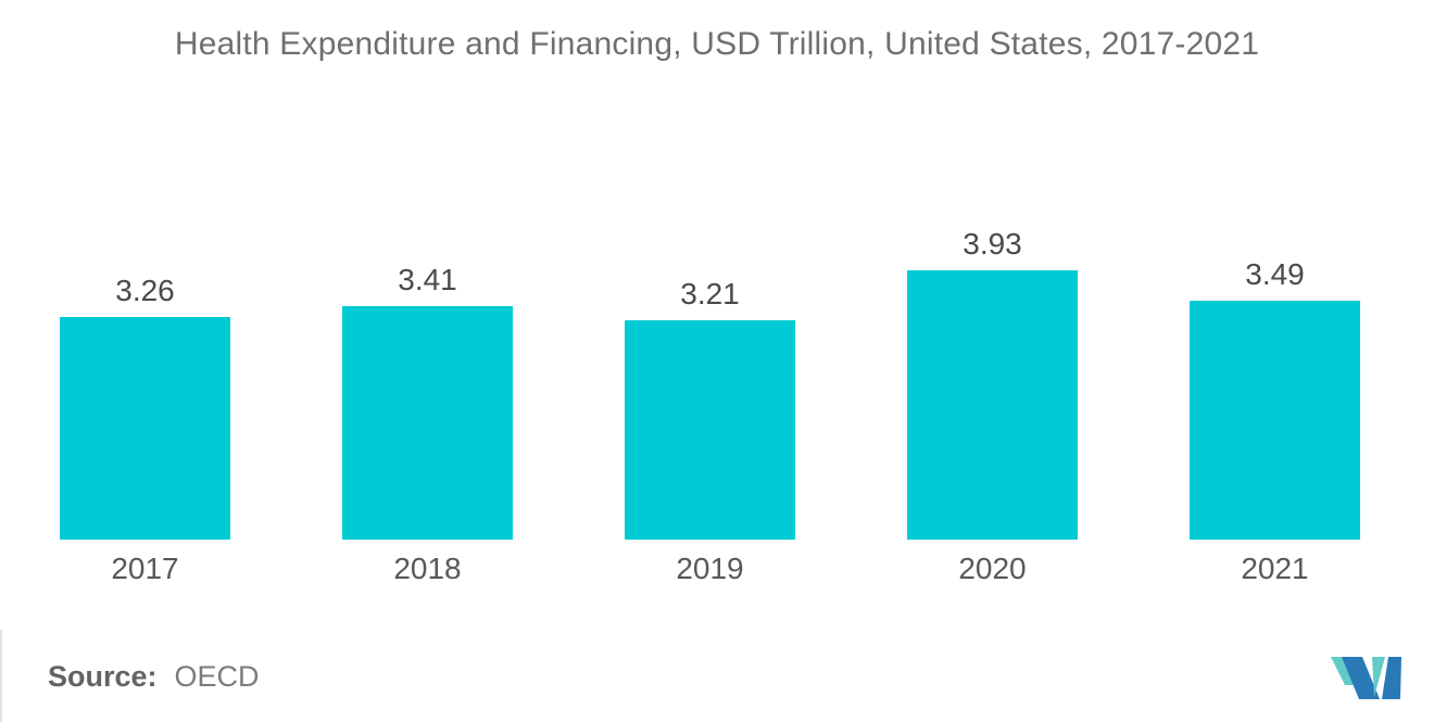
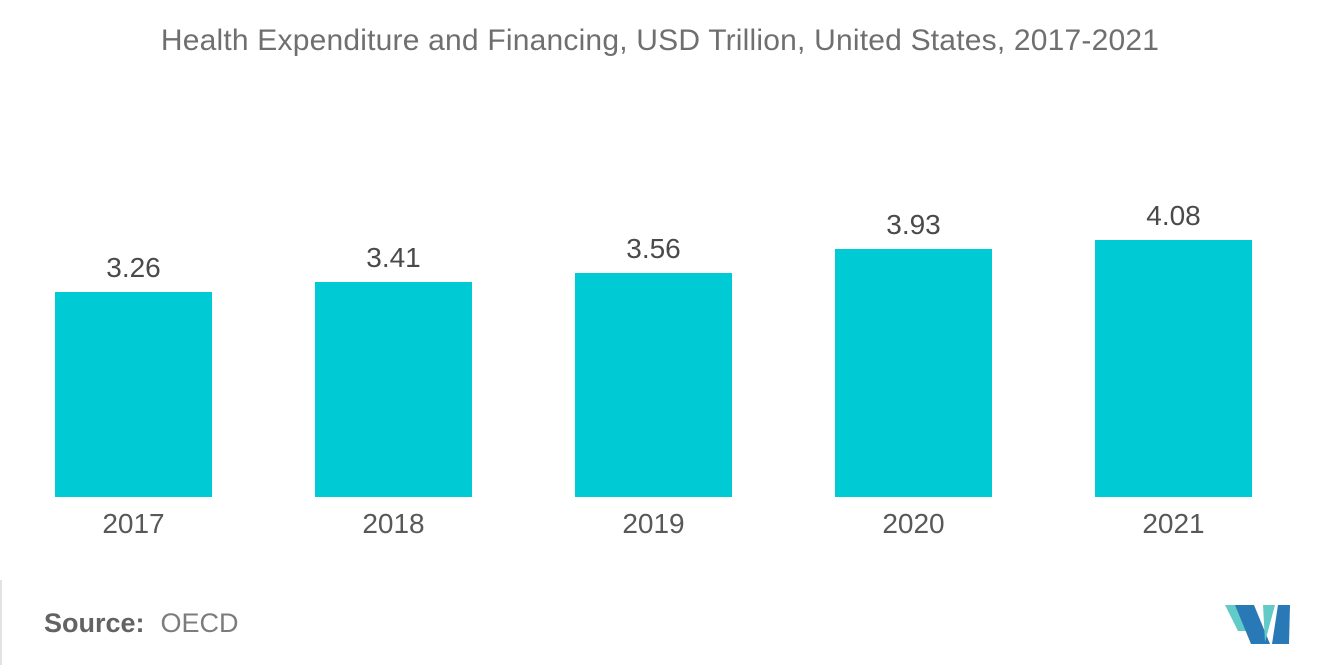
2019: 3.21 -> 3.56
2021: 3.49 -> 4.08
